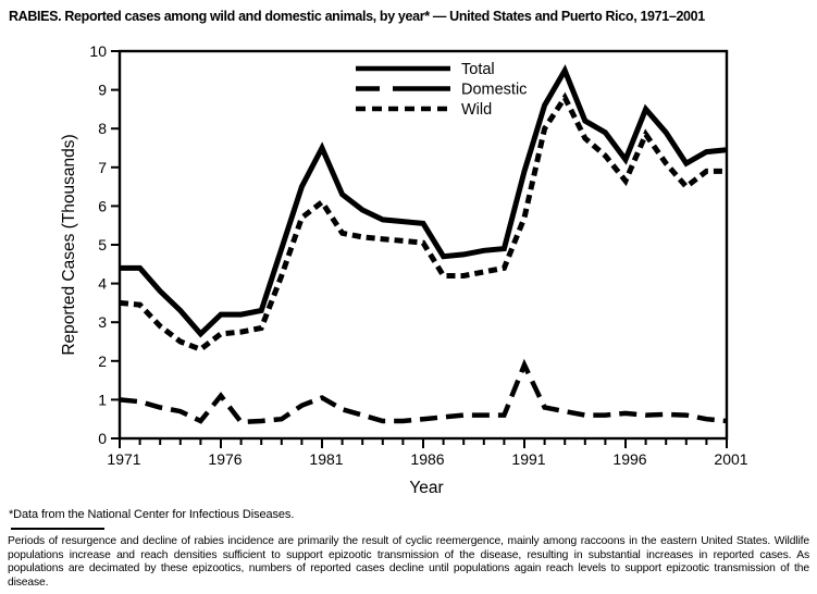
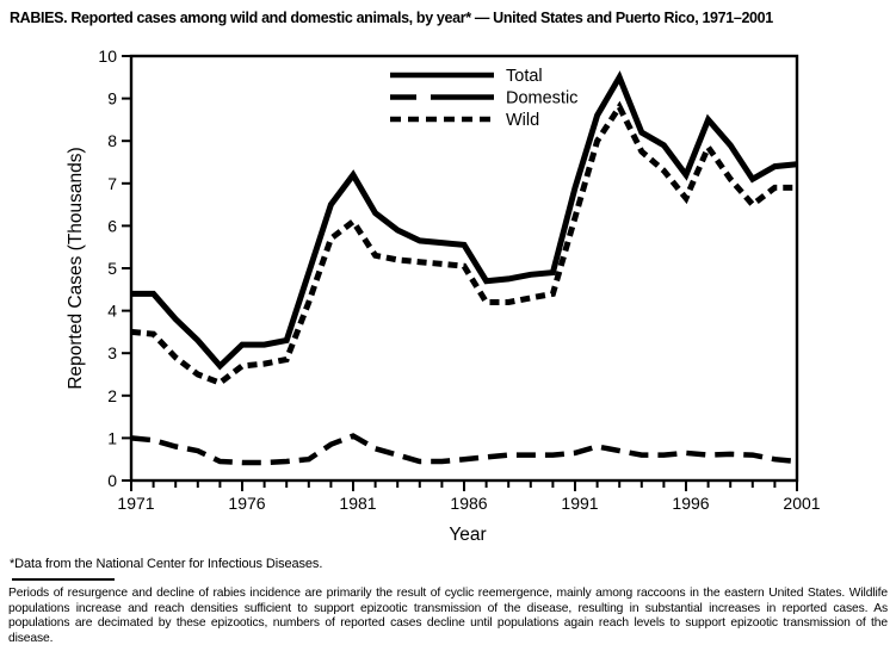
Domestic/1976: 1.1 -> 0.4
Total/1981: 7.5 -> 7.2
Domestic/1991: 1.9 -> 0.7
Wild/1991: 5.7 -> 6.2
